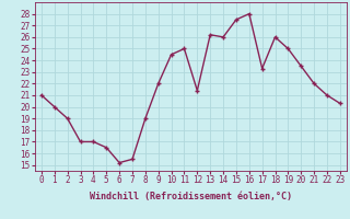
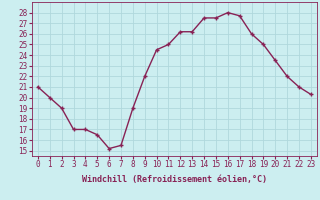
12: 21.4 -> 26.2
14: 26.0 -> 27.5
17: 23.3 -> 27.7
